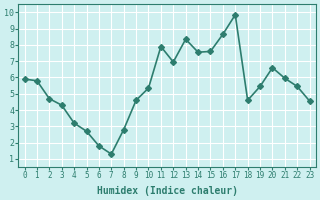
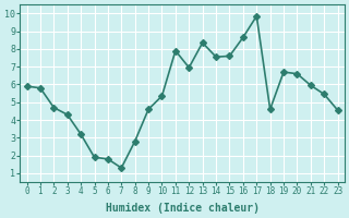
5: 2.7 -> 1.9
19: 5.5 -> 6.7
